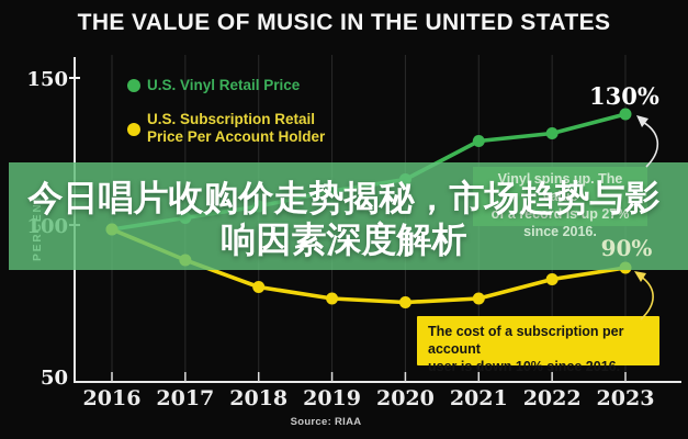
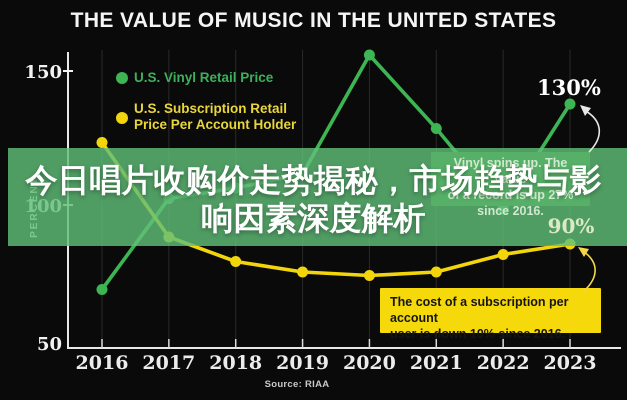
U.S. Vinyl Retail Price/2016: 100 -> 77
U.S. Subscription Retail Price Per Account Holder/2016: 100 -> 119
U.S. Vinyl Retail Price/2020: 113 -> 144
U.S. Vinyl Retail Price/2022: 125 -> 100
